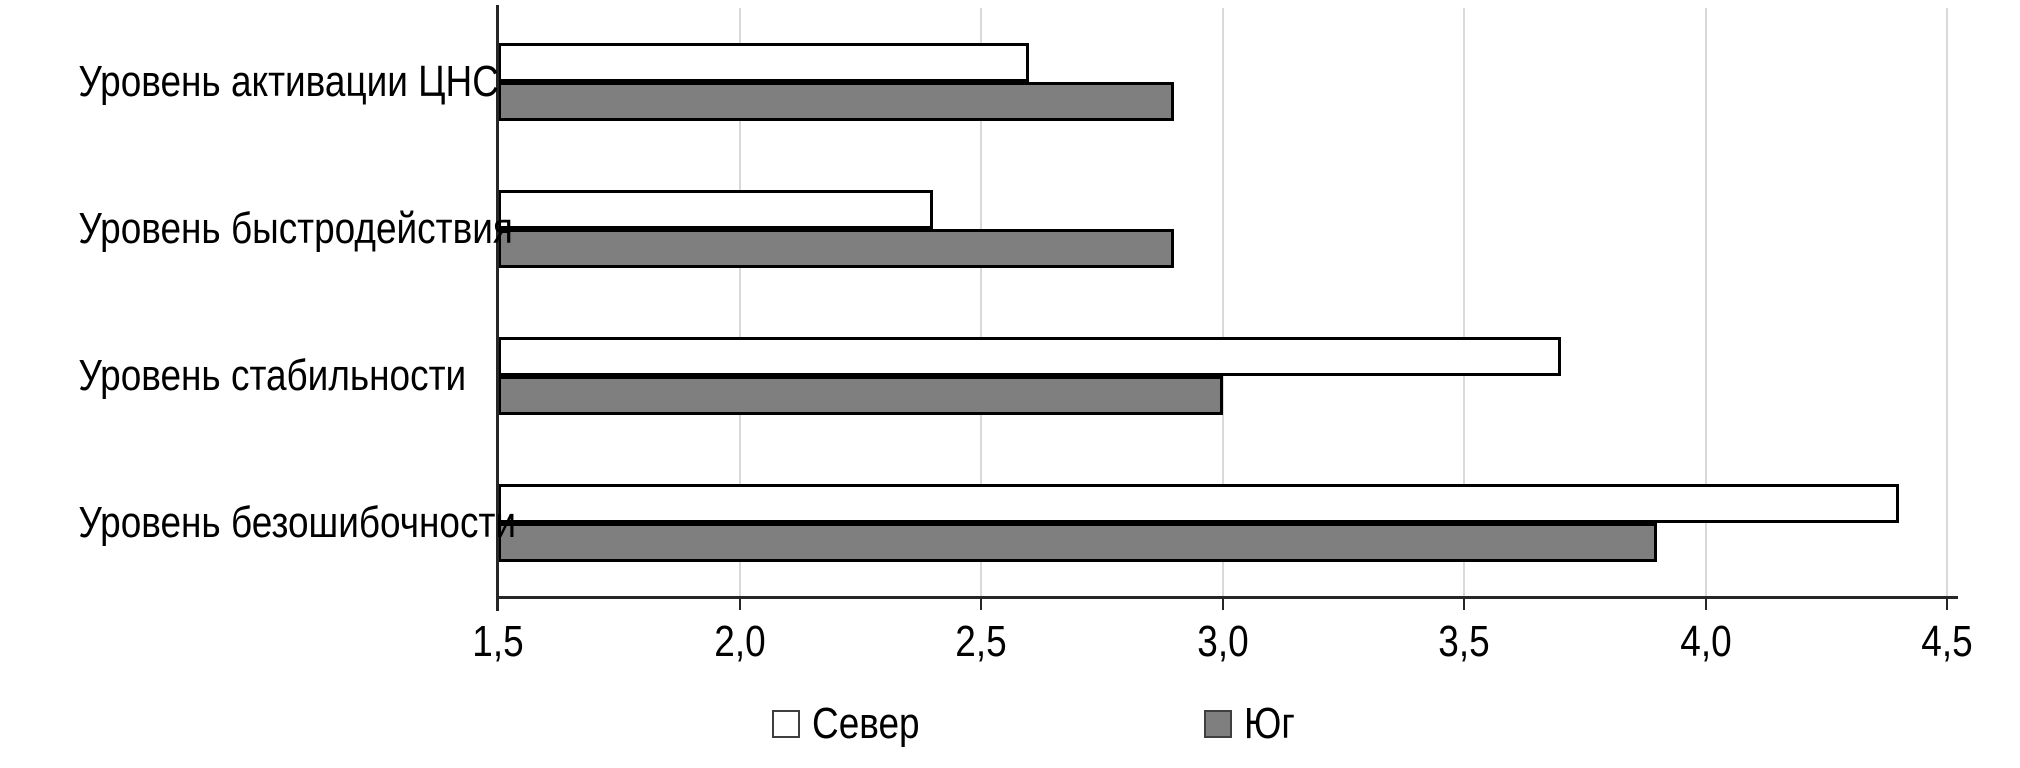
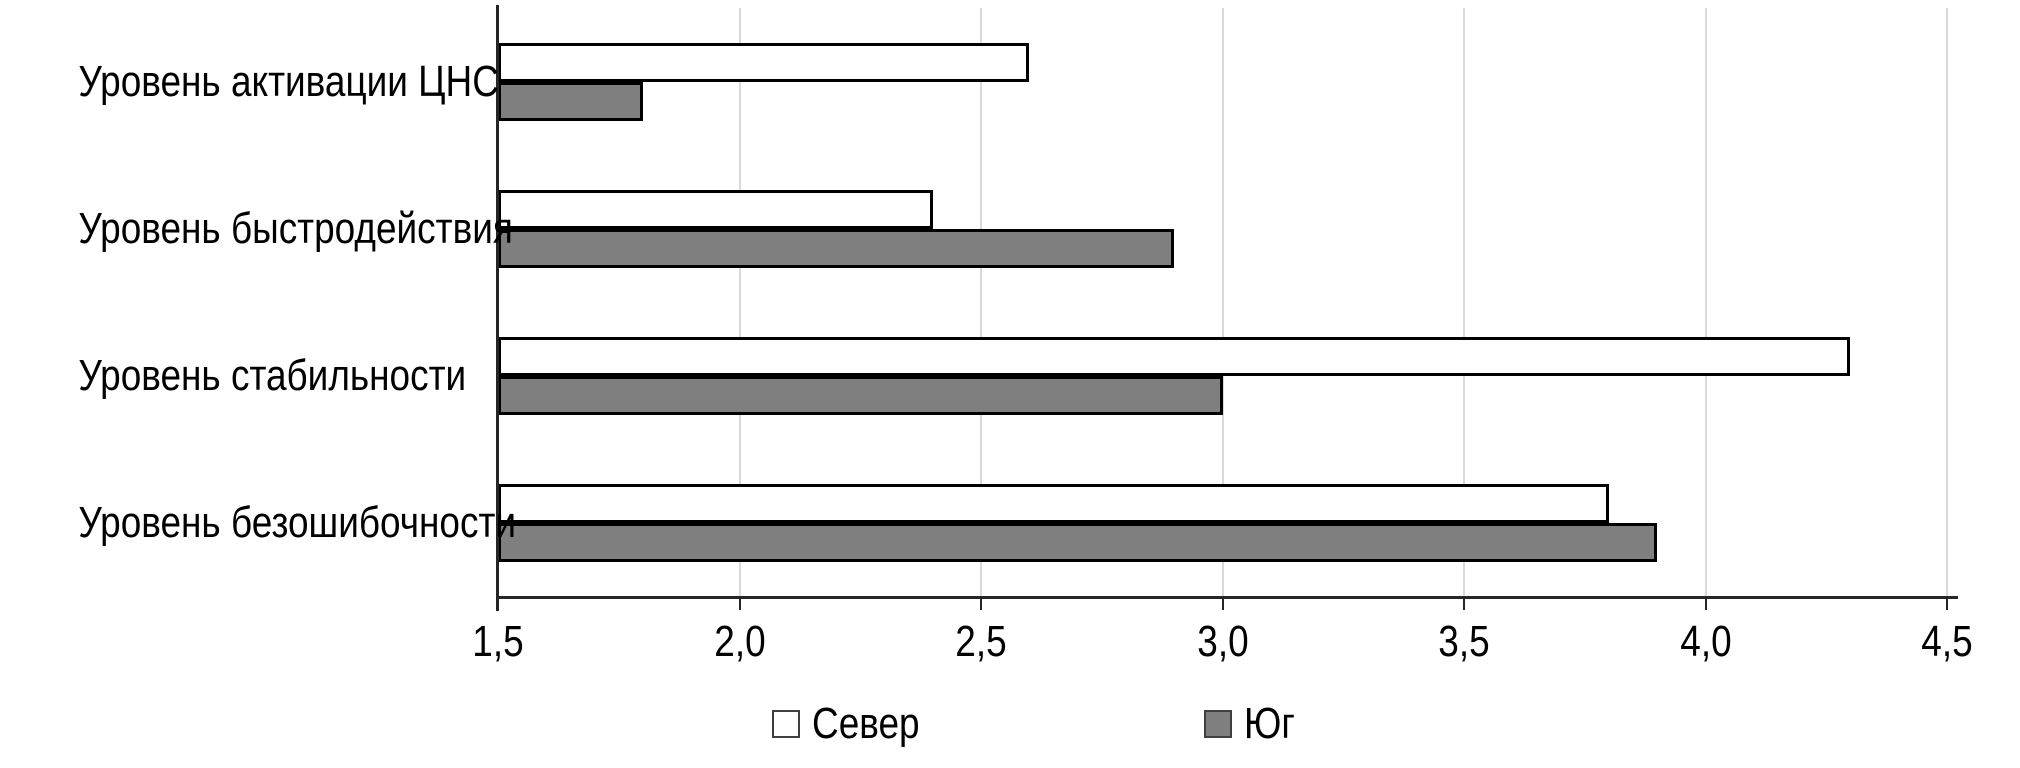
Юг/Уровень активации ЦНС: 2,9 -> 1,8
Север/Уровень стабильности: 3,7 -> 4,3
Север/Уровень безошибочности: 4,4 -> 3,8
